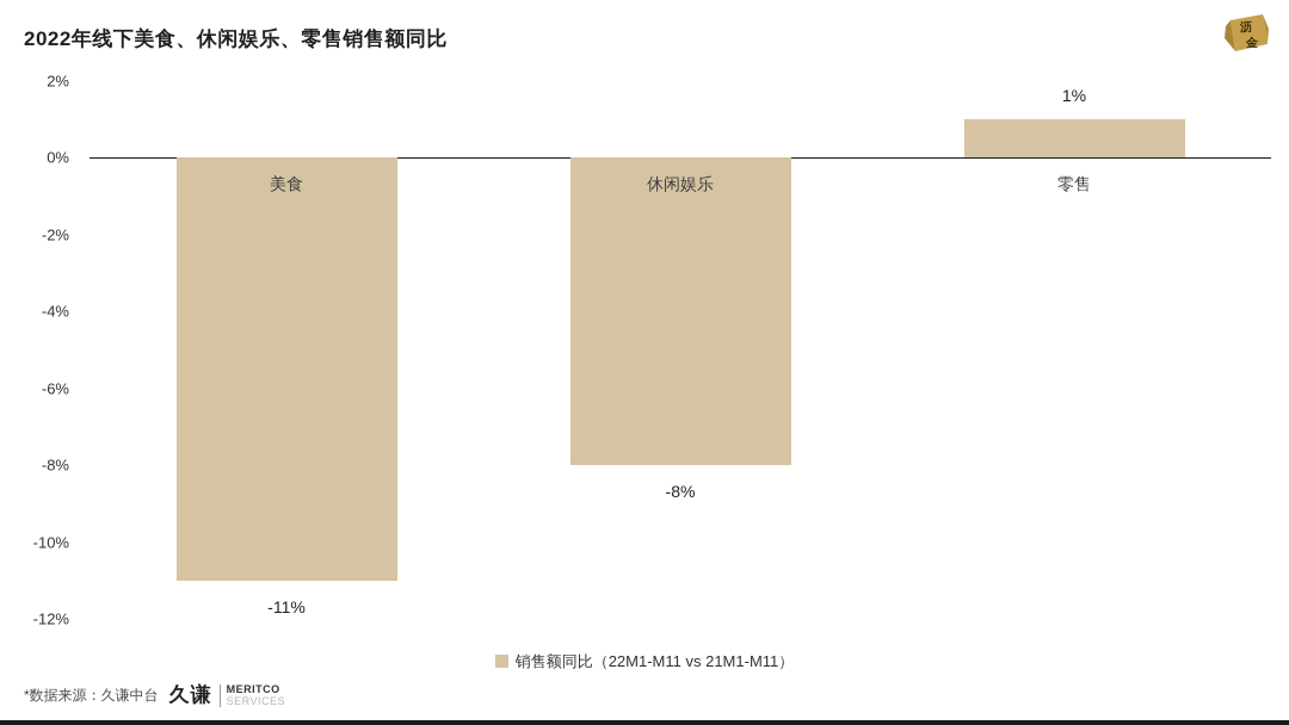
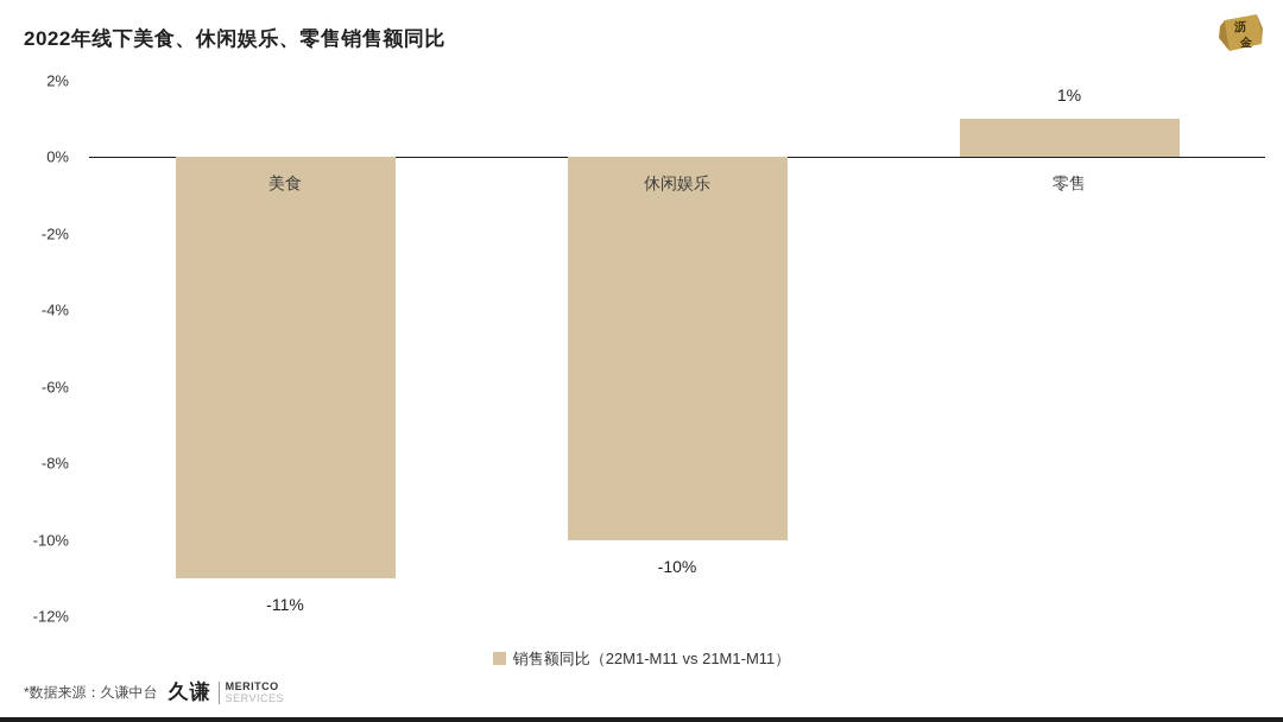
休闲娱乐: -8% -> -10%
